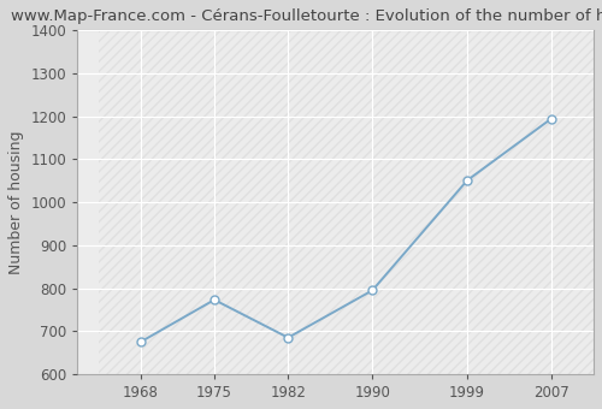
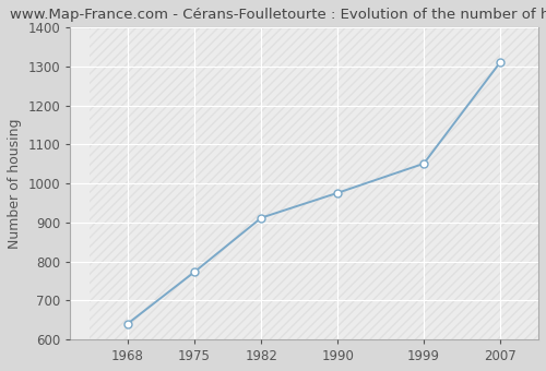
1968: 675 -> 640
1982: 685 -> 912
1990: 795 -> 976
2007: 1195 -> 1311
